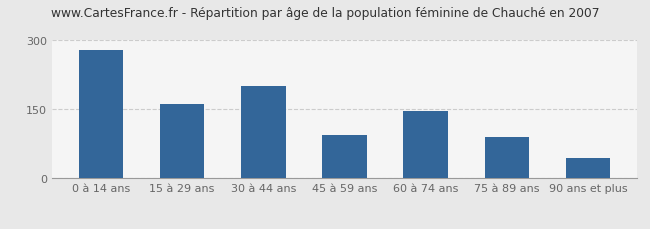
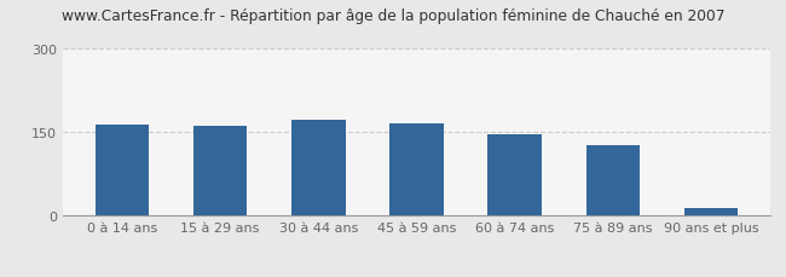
0 à 14 ans: 280 -> 164
30 à 44 ans: 200 -> 172
45 à 59 ans: 95 -> 166
75 à 89 ans: 90 -> 128
90 ans et plus: 45 -> 15
